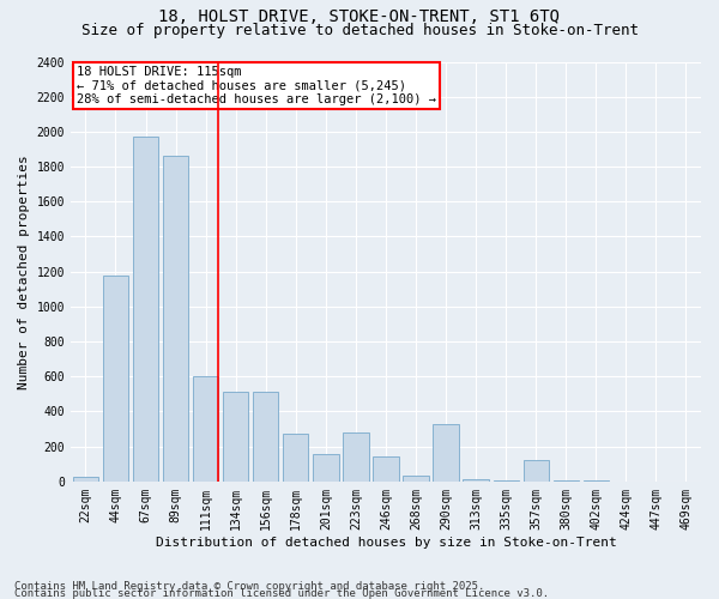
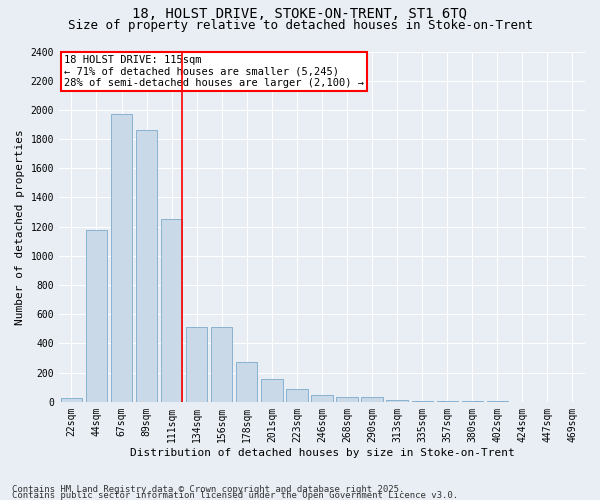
111sqm: 600 -> 1250
223sqm: 280 -> 80
246sqm: 140 -> 40
290sqm: 330 -> 30
357sqm: 120 -> 0
